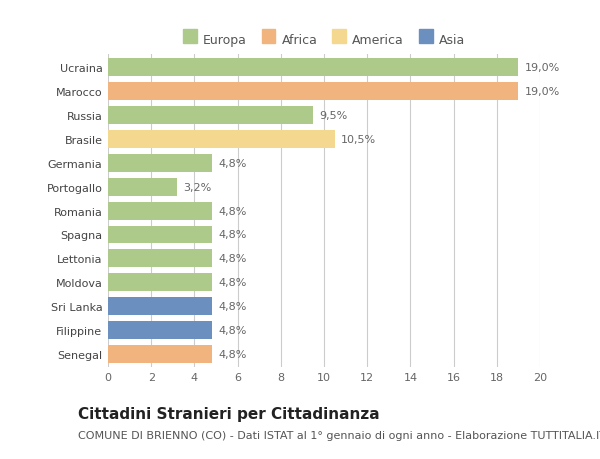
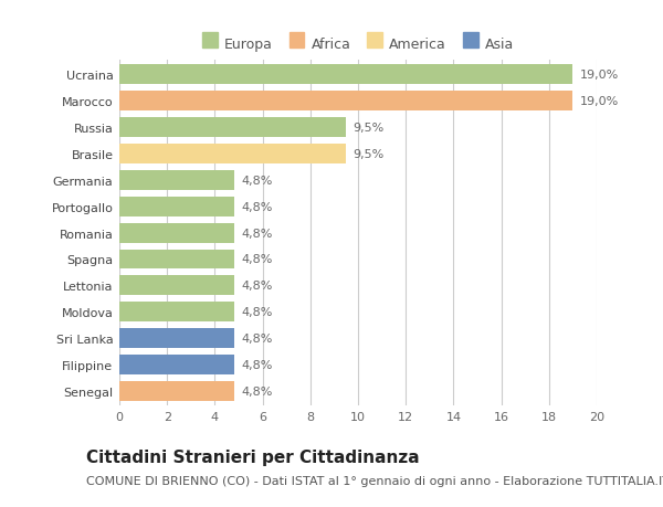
Brasile: 10,5% -> 9,5%
Portogallo: 3,2% -> 4,8%
